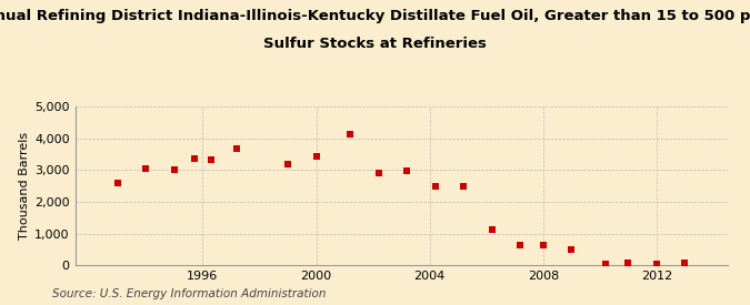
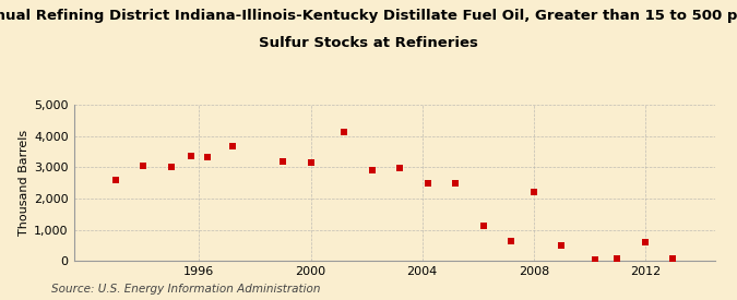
2000: 3,420 -> 3,150
2008: 640 -> 2,200
2012: 50 -> 600
